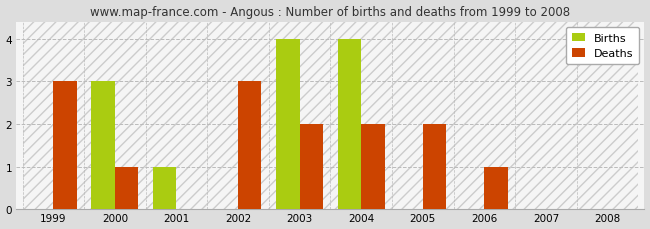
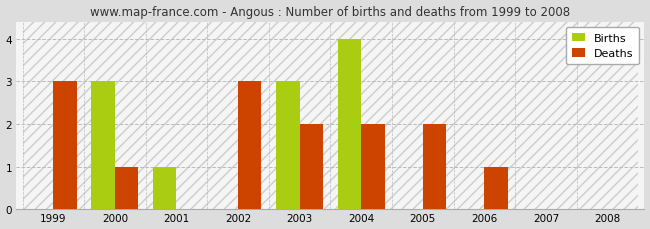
Births/2003: 4 -> 3
